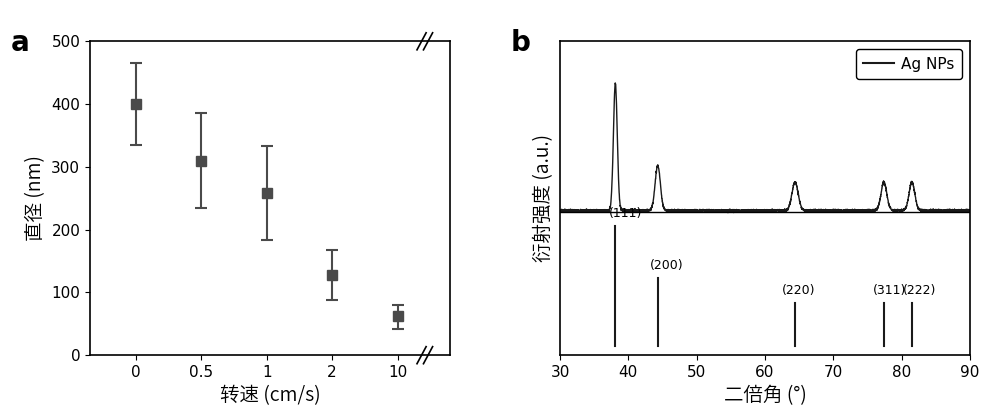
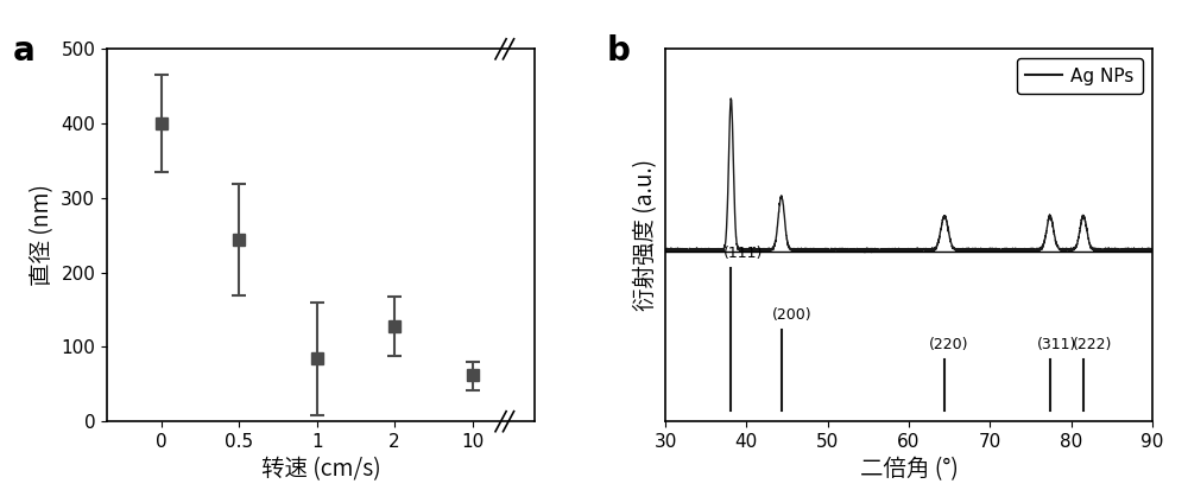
0.5: 310 -> 244
1: 258 -> 84
